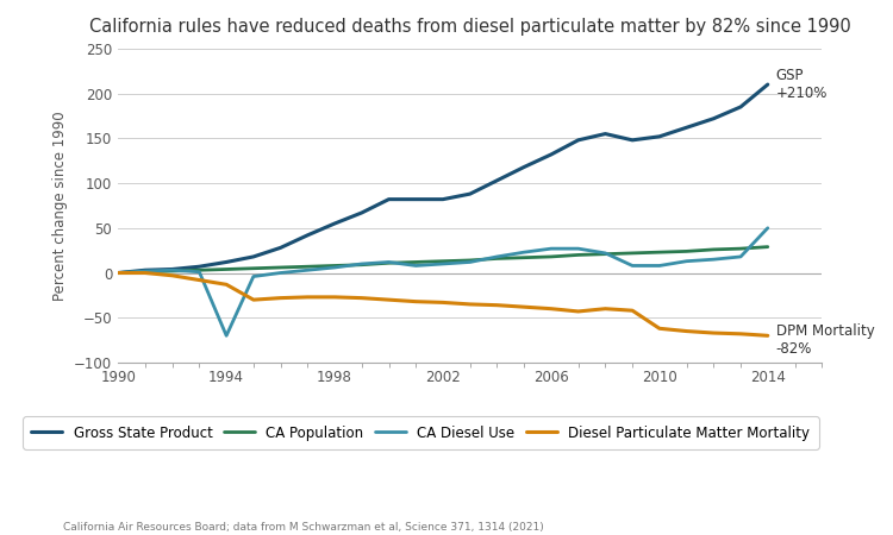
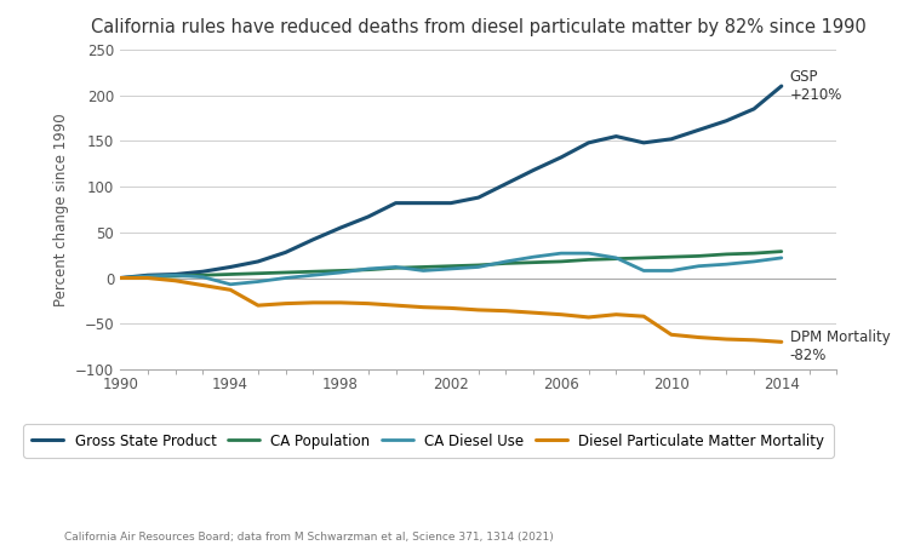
CA Diesel Use/1994: -70 -> -7
CA Diesel Use/2014: 50 -> 22
